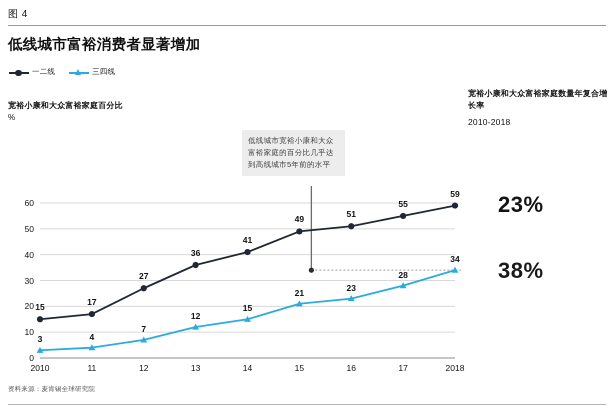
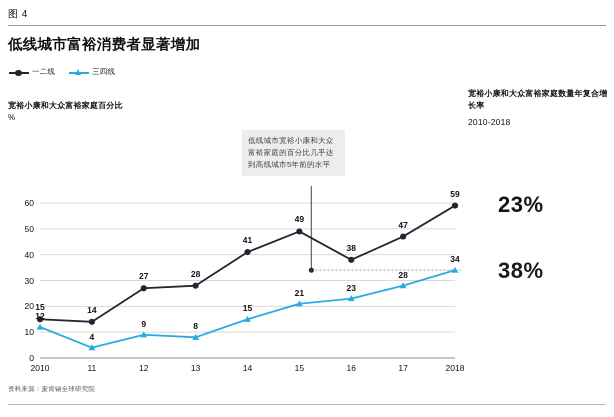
三四线/2010: 3 -> 12
一二线/11: 17 -> 14
三四线/12: 7 -> 9
一二线/13: 36 -> 28
三四线/13: 12 -> 8
一二线/16: 51 -> 38
一二线/17: 55 -> 47
